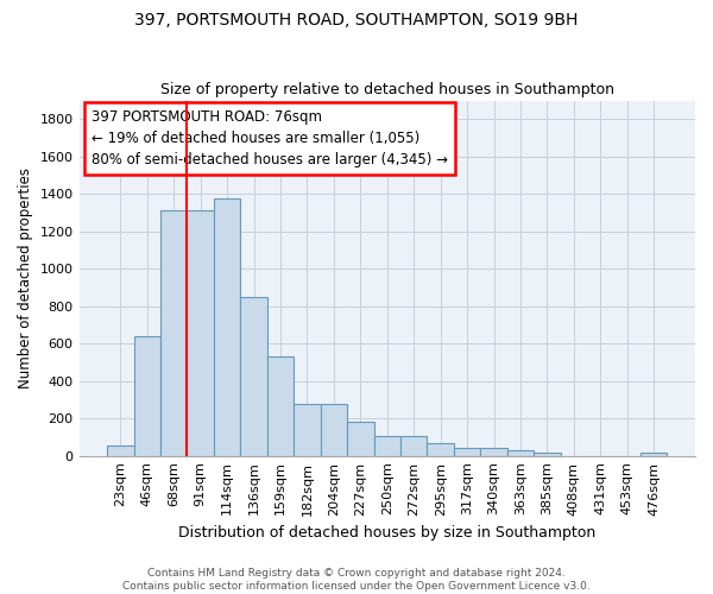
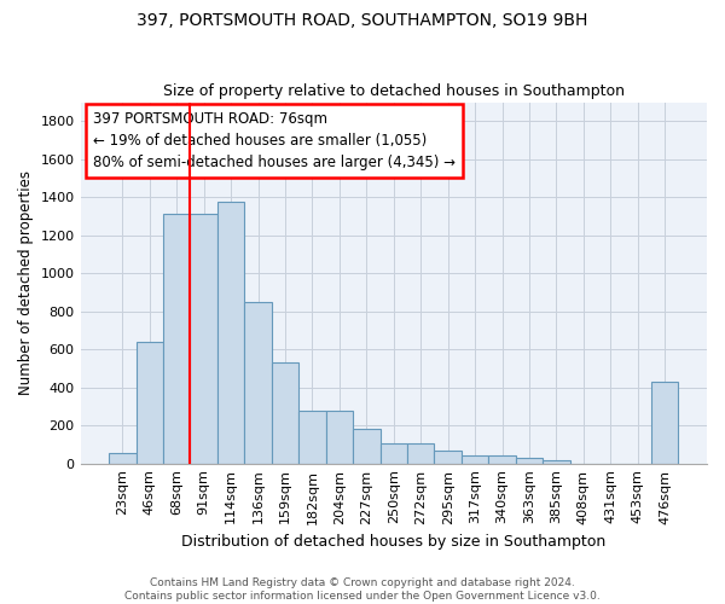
476sqm: 20 -> 430
